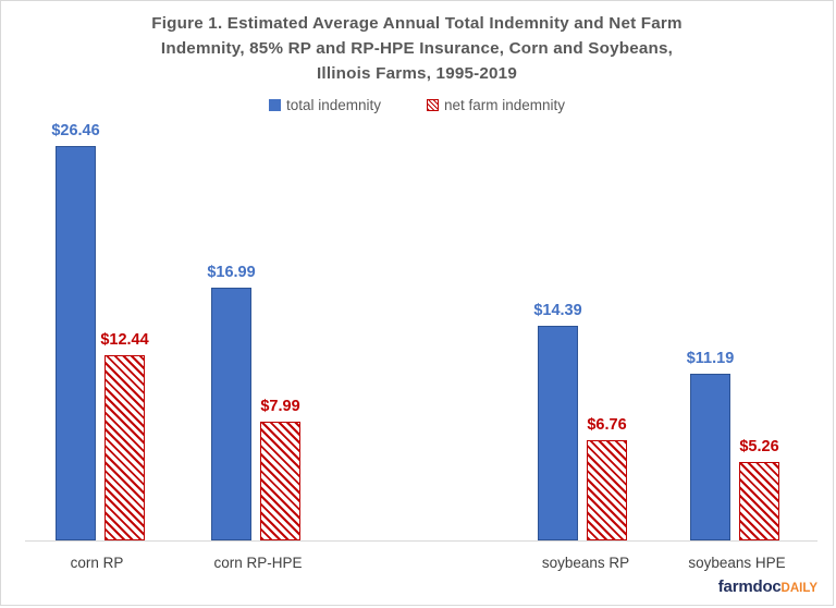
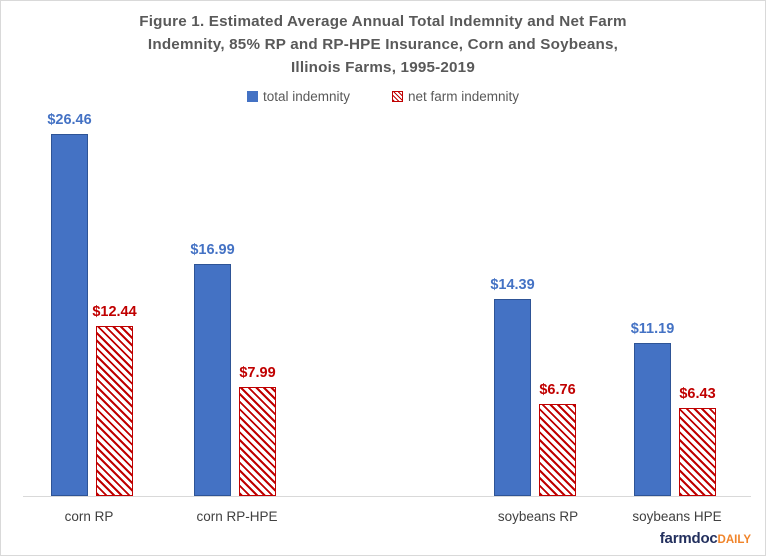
net farm indemnity/soybeans HPE: $5.26 -> $6.43
